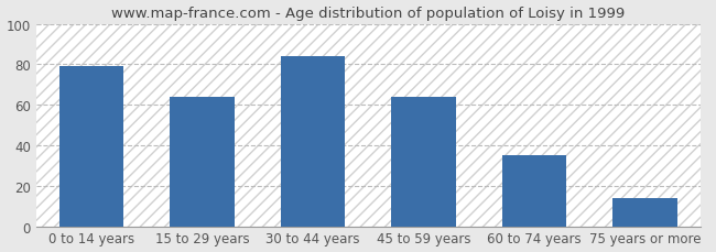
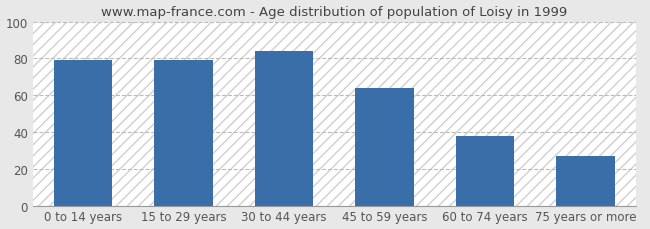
15 to 29 years: 64 -> 79
60 to 74 years: 35 -> 38
75 years or more: 14 -> 27
